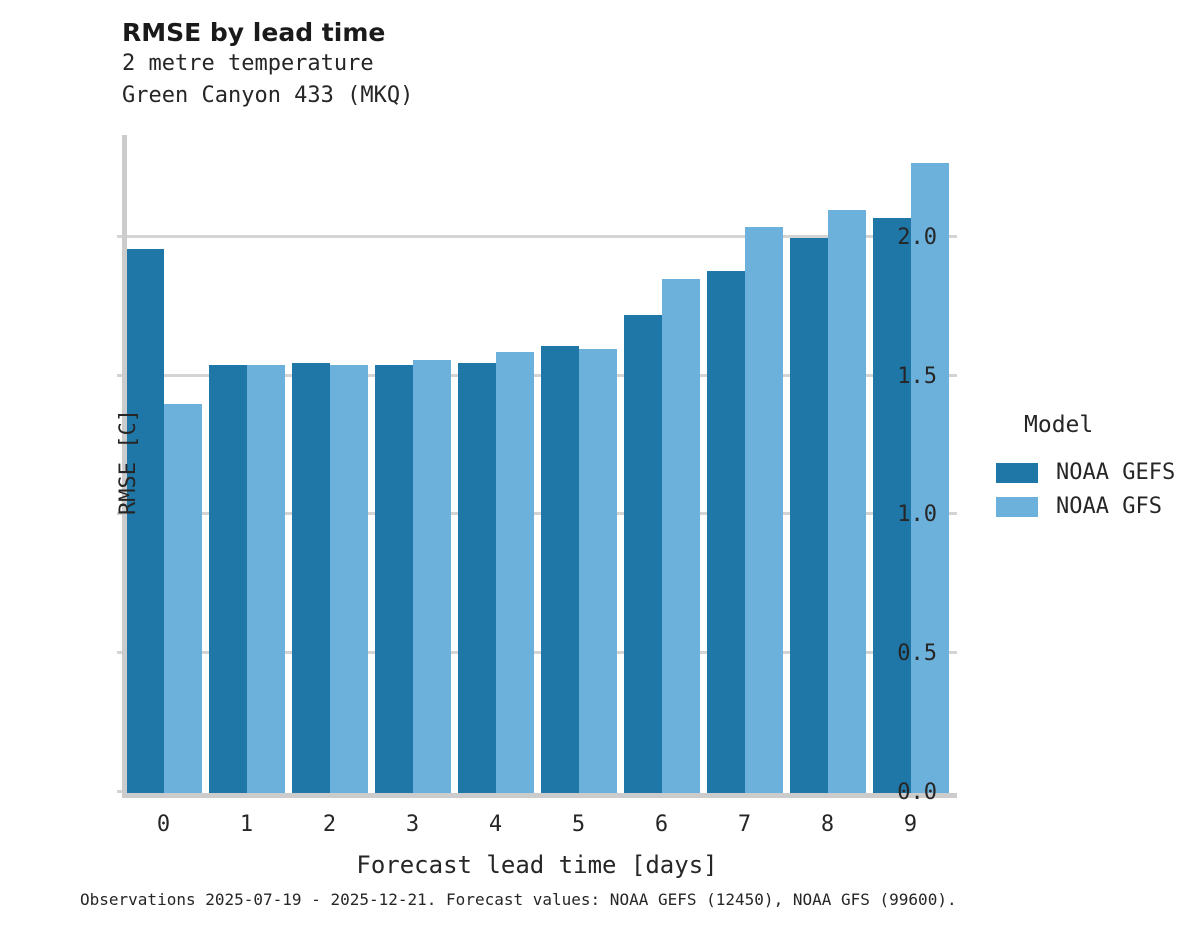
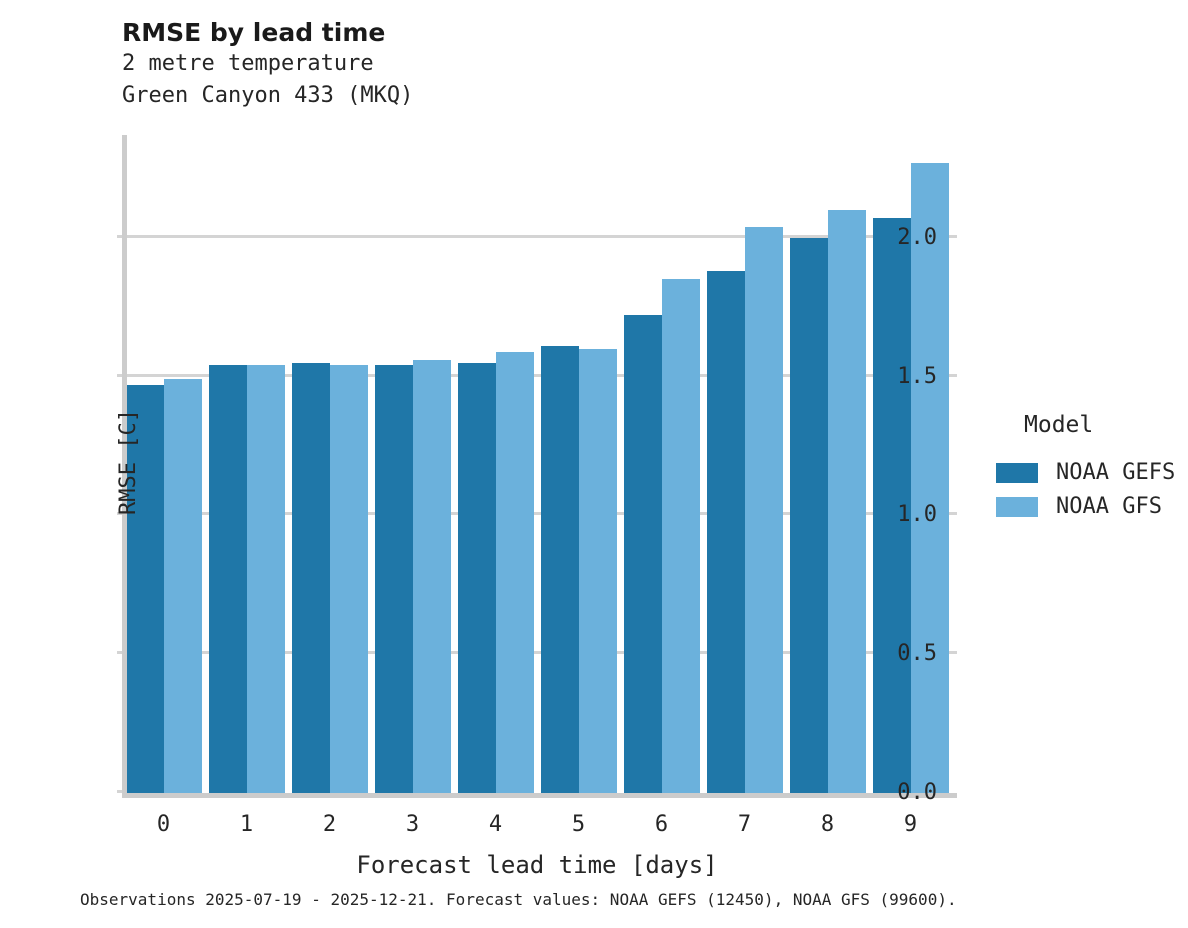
NOAA GEFS/0: 1.96 -> 1.47
NOAA GFS/0: 1.40 -> 1.49
